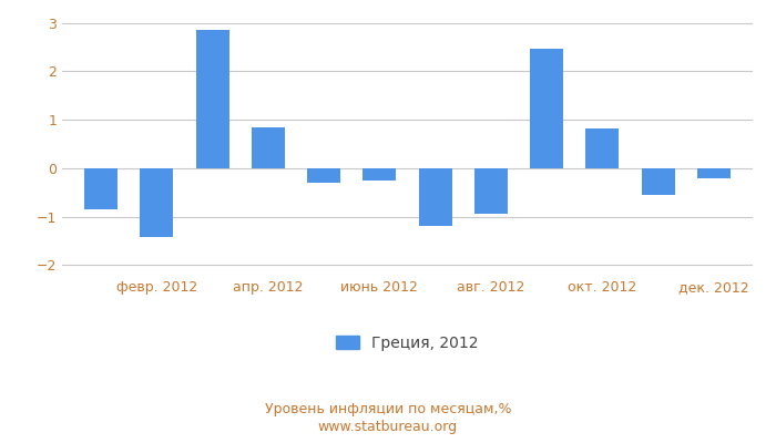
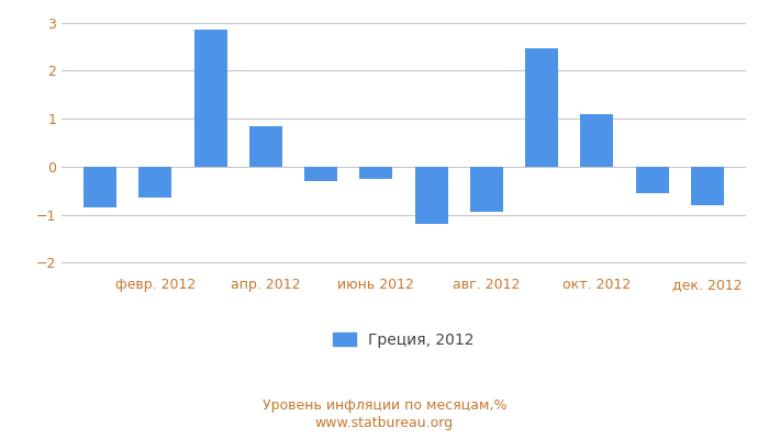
февр. 2012: -1.42 -> -0.65
окт. 2012: 0.83 -> 1.10
дек. 2012: -0.20 -> -0.80
